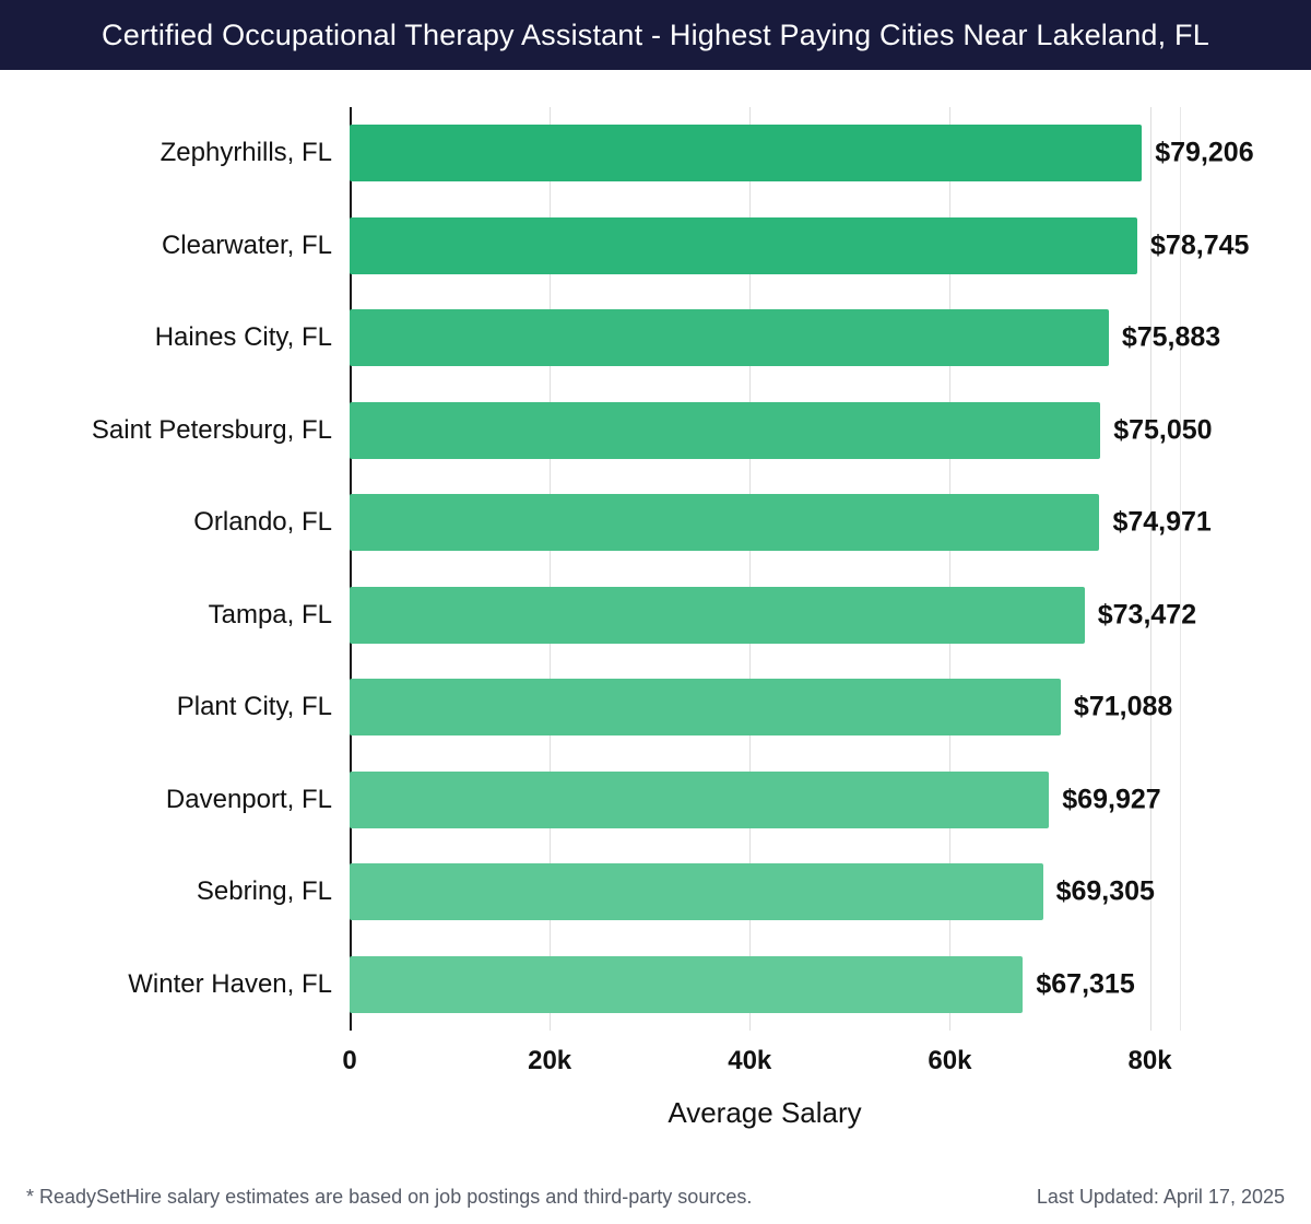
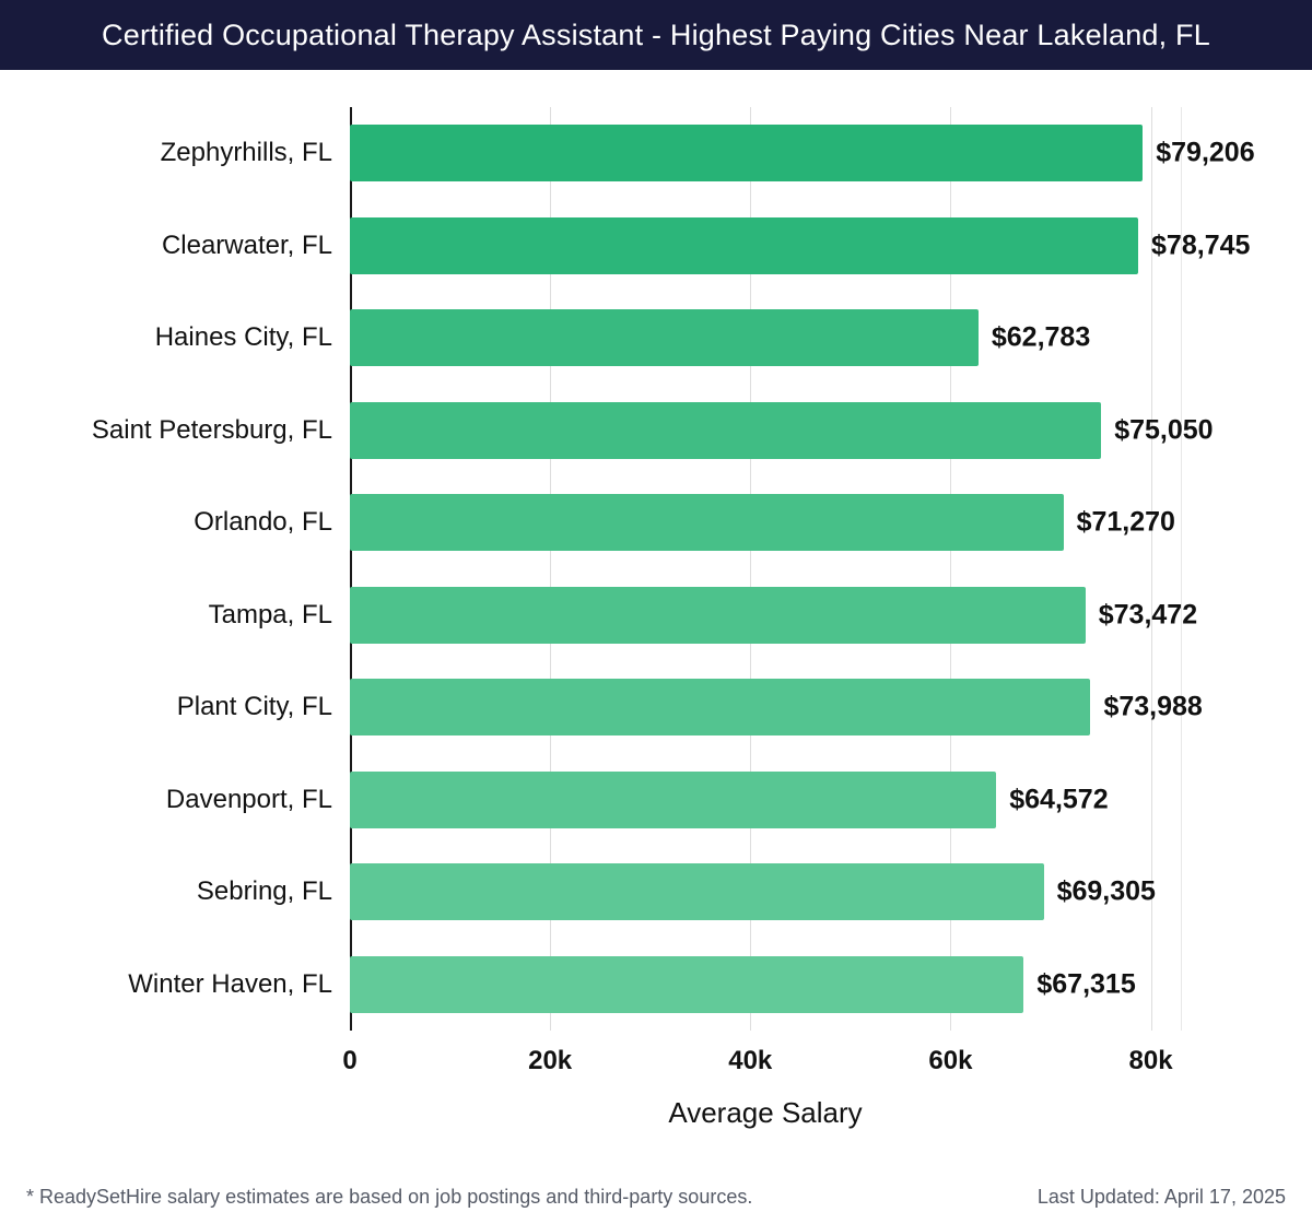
Haines City, FL: $75,883 -> $62,783
Orlando, FL: $74,971 -> $71,270
Plant City, FL: $71,088 -> $73,988
Davenport, FL: $69,927 -> $64,572
